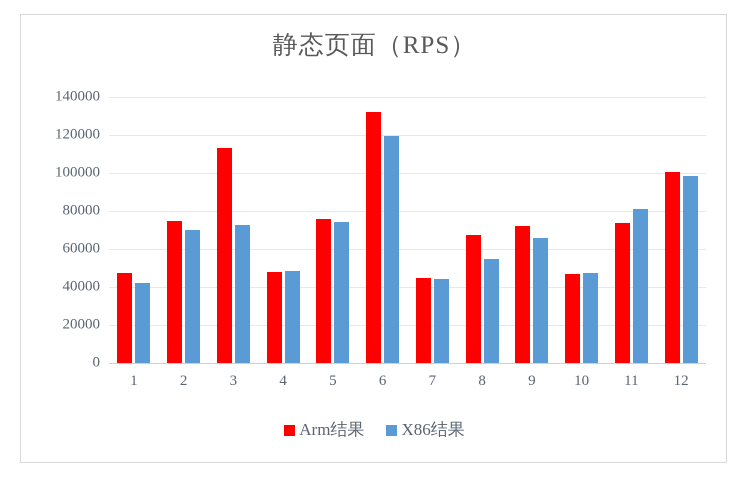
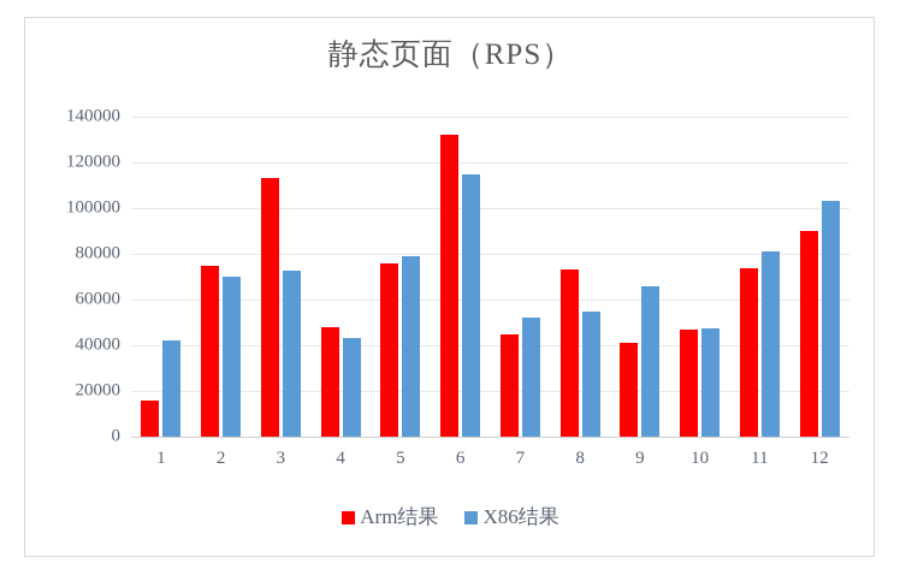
Arm结果/1: 48000 -> 16000
X86结果/4: 48000 -> 43000
X86结果/5: 74000 -> 79000
X86结果/6: 120000 -> 115000
X86结果/7: 44000 -> 52000
Arm结果/8: 68000 -> 73000
Arm结果/9: 72000 -> 41000
Arm结果/12: 100000 -> 90000
X86结果/12: 98000 -> 103000
